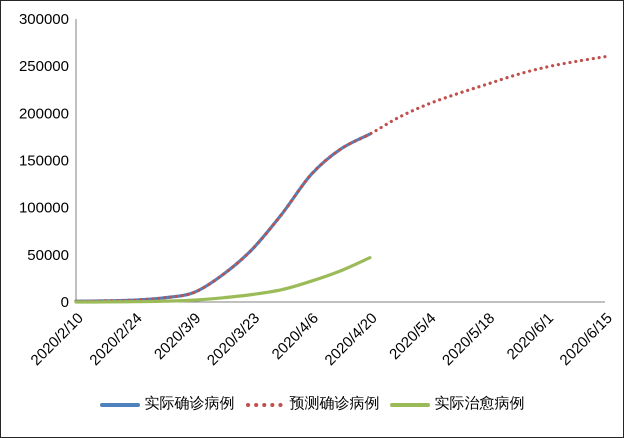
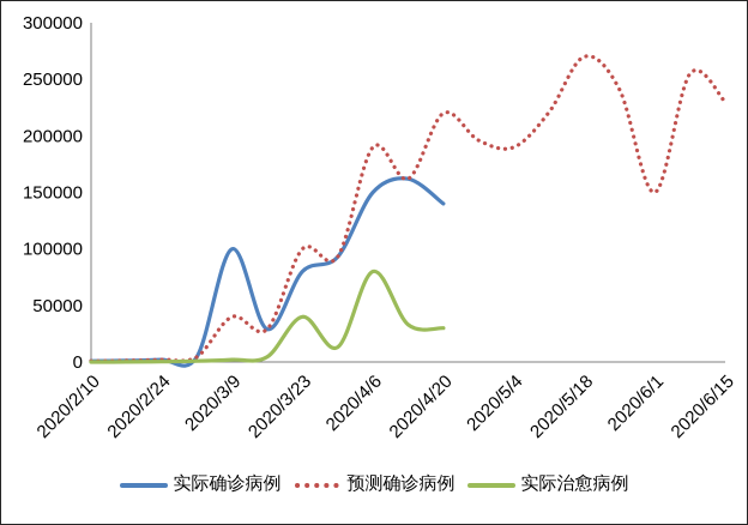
实际确诊病例/2020/3/9: 10000 -> 100000
预测确诊病例/2020/3/9: 10000 -> 40000
实际确诊病例/2020/3/23: 60000 -> 80000
预测确诊病例/2020/3/23: 60000 -> 100000
实际治愈病例/2020/3/23: 10000 -> 40000
实际确诊病例/2020/4/6: 140000 -> 150000
预测确诊病例/2020/4/6: 140000 -> 190000
实际治愈病例/2020/4/6: 20000 -> 80000
实际确诊病例/2020/4/20: 180000 -> 140000
预测确诊病例/2020/4/20: 180000 -> 220000
实际治愈病例/2020/4/20: 50000 -> 30000
预测确诊病例/2020/5/4: 210000 -> 190000
预测确诊病例/2020/5/18: 230000 -> 270000
预测确诊病例/2020/6/1: 250000 -> 150000
预测确诊病例/2020/6/15: 260000 -> 230000
